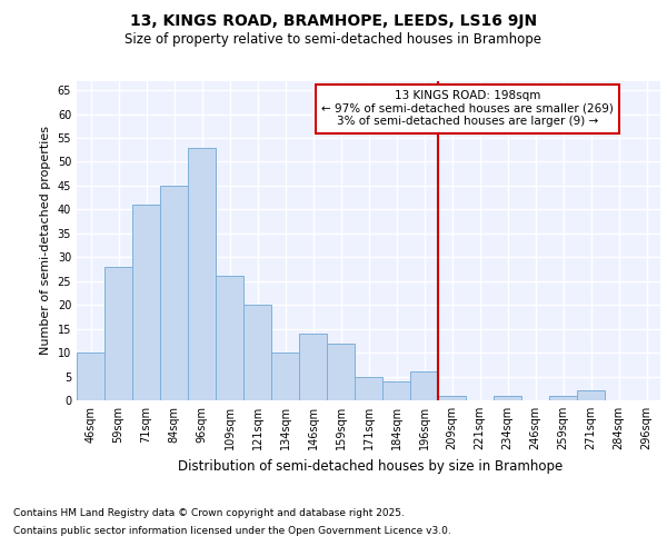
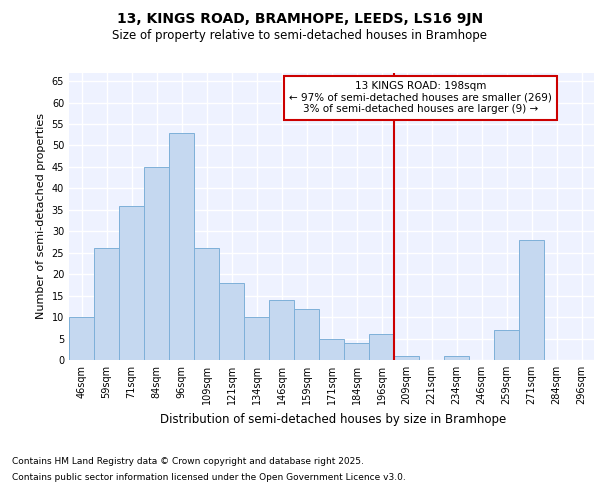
59sqm: 28 -> 26
71sqm: 41 -> 36
121sqm: 20 -> 18
259sqm: 1 -> 7
271sqm: 2 -> 28
